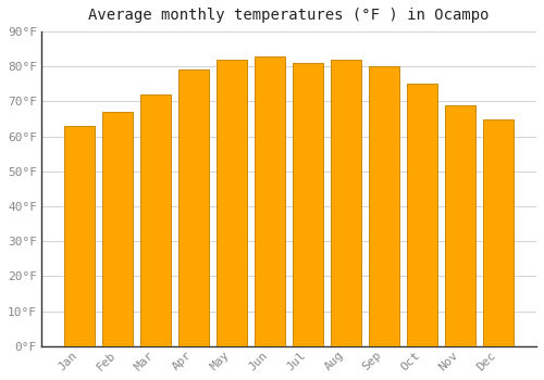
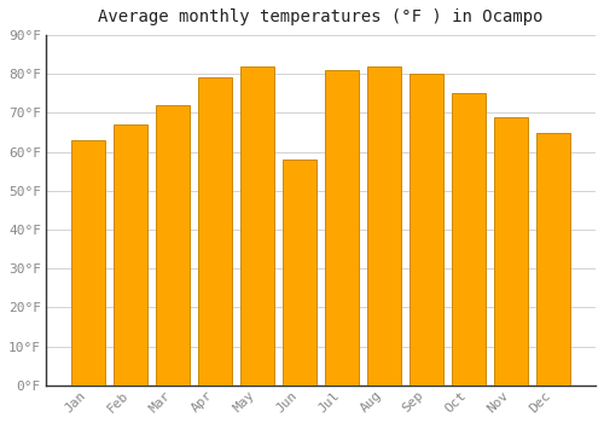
Jun: 83°F -> 58°F
